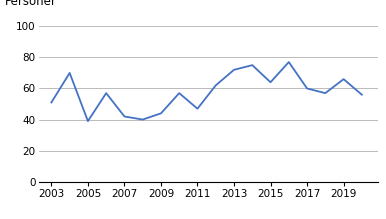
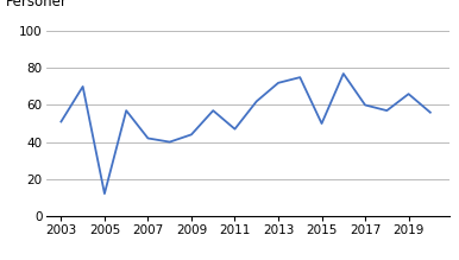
2005: 39 -> 12
2015: 64 -> 50
